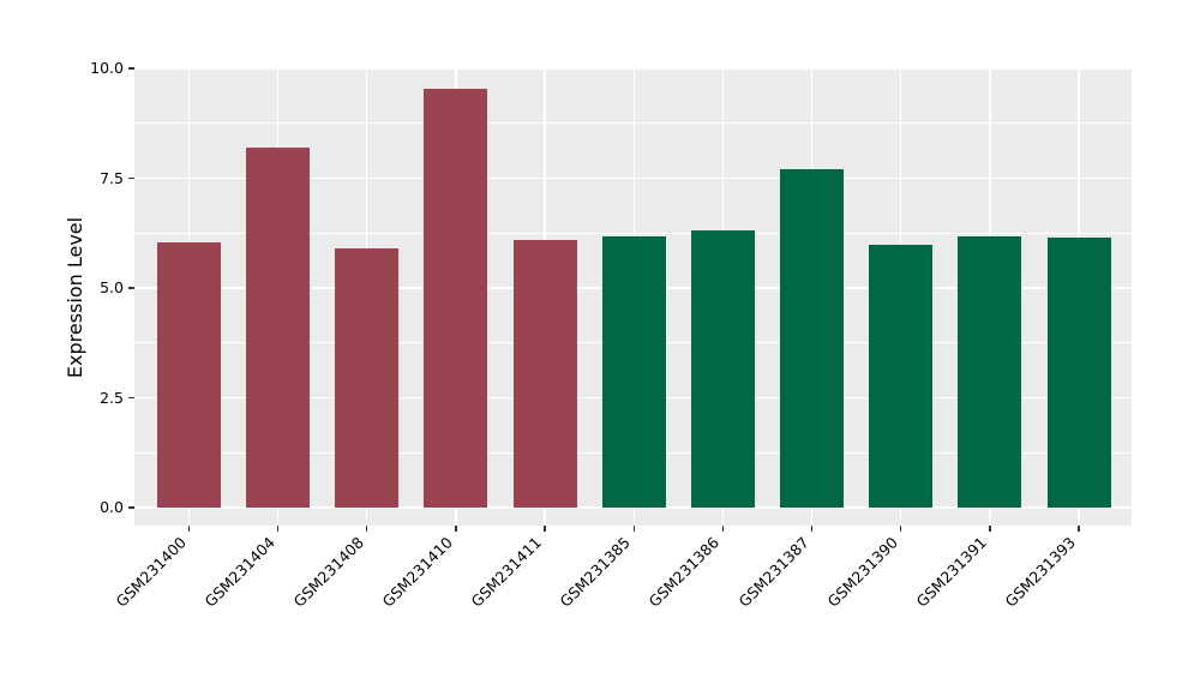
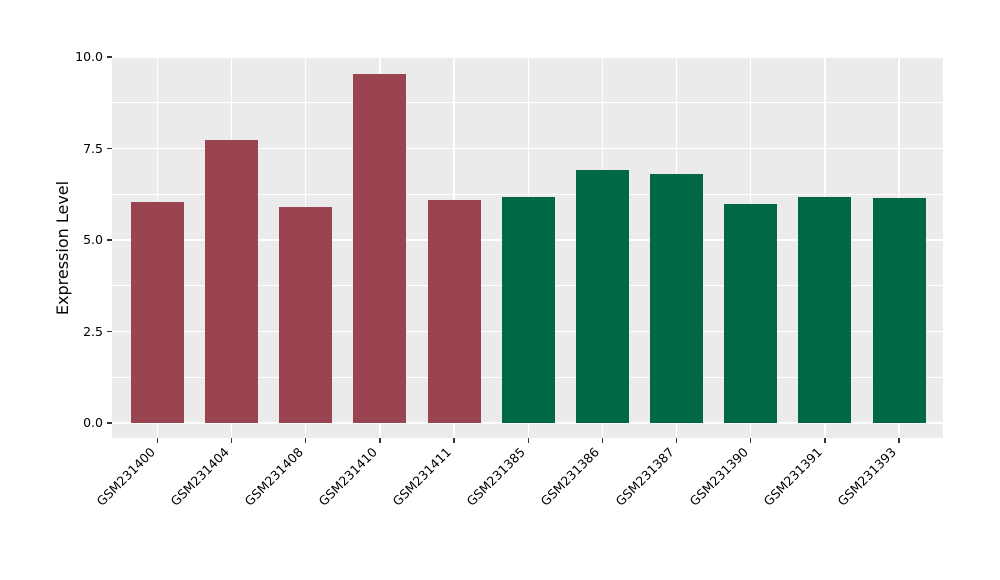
GSM231404: 8.2 -> 7.7
GSM231386: 6.3 -> 6.9
GSM231387: 7.7 -> 6.8
